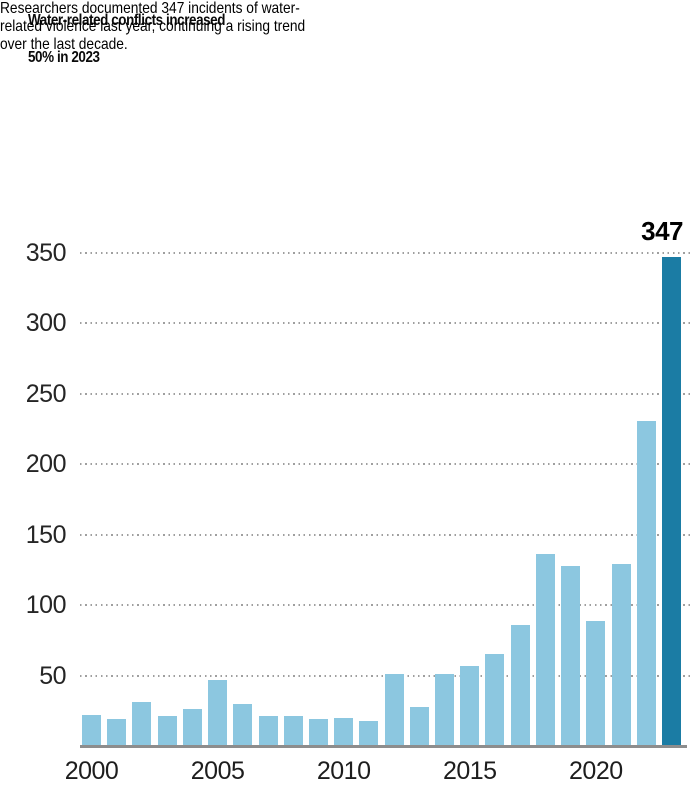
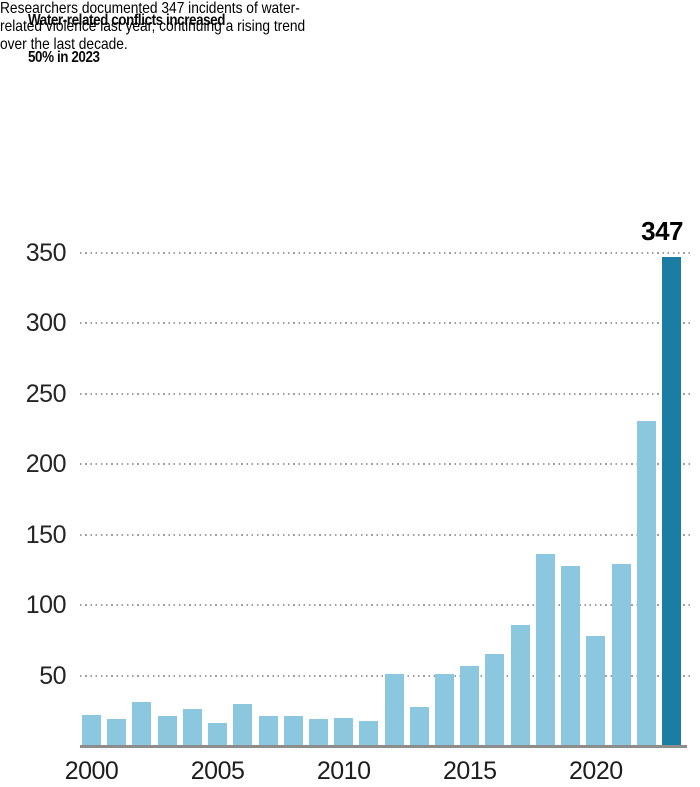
2005: 47 -> 16
2020: 89 -> 78
